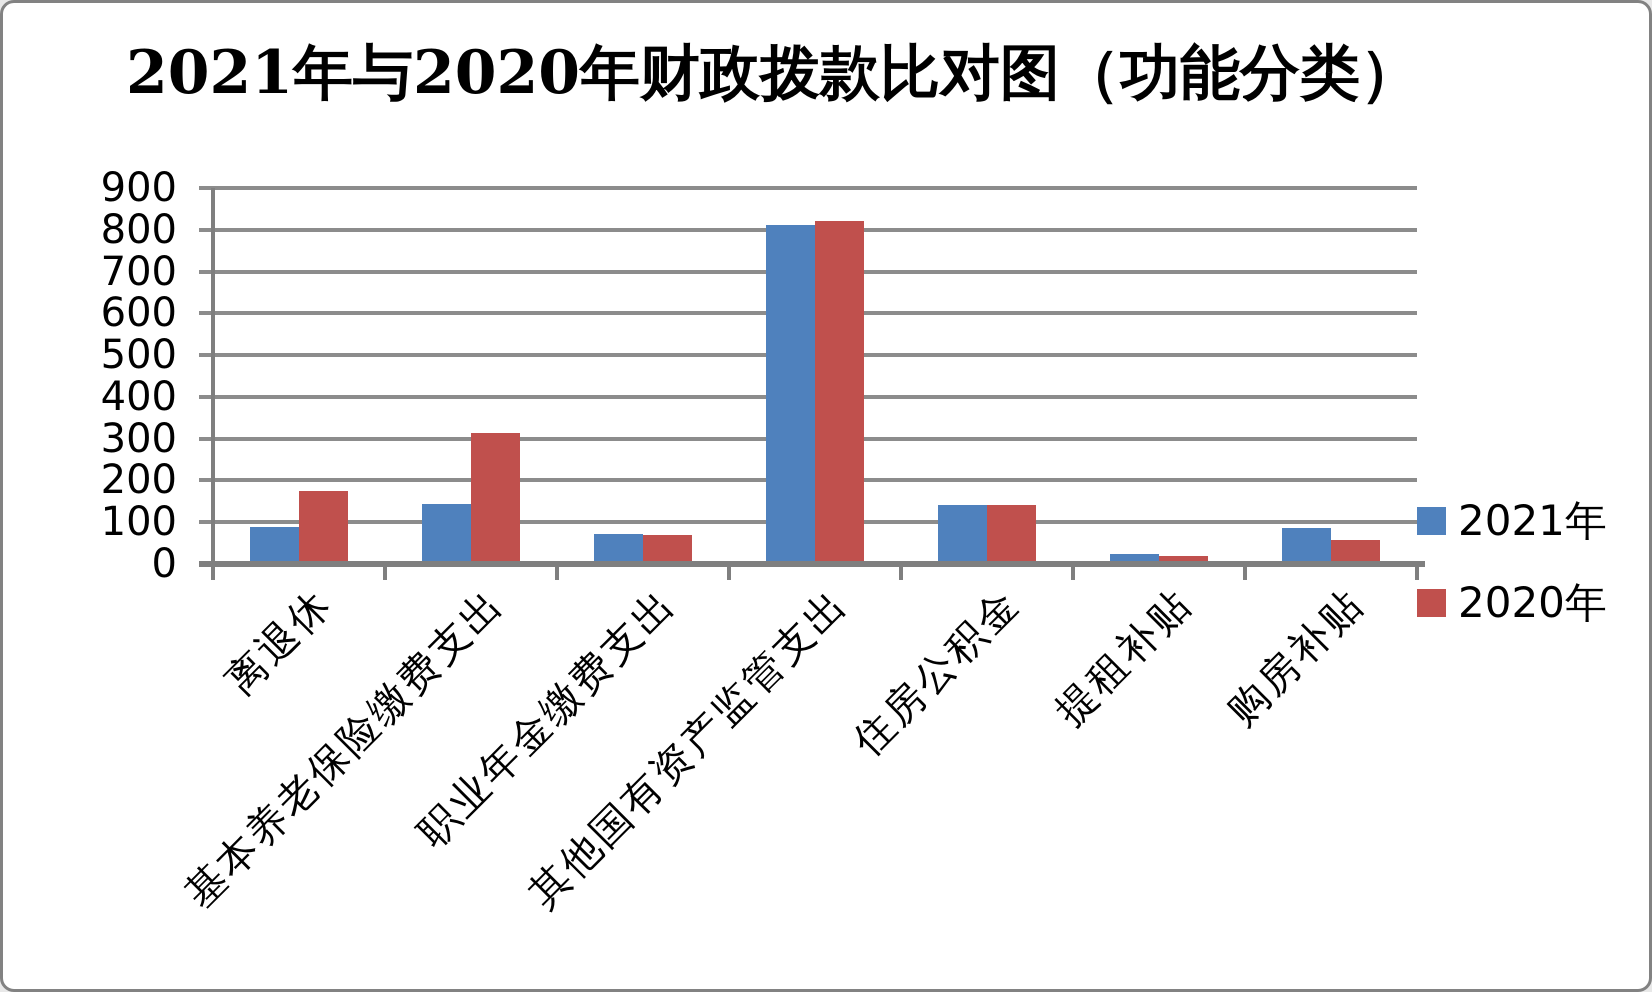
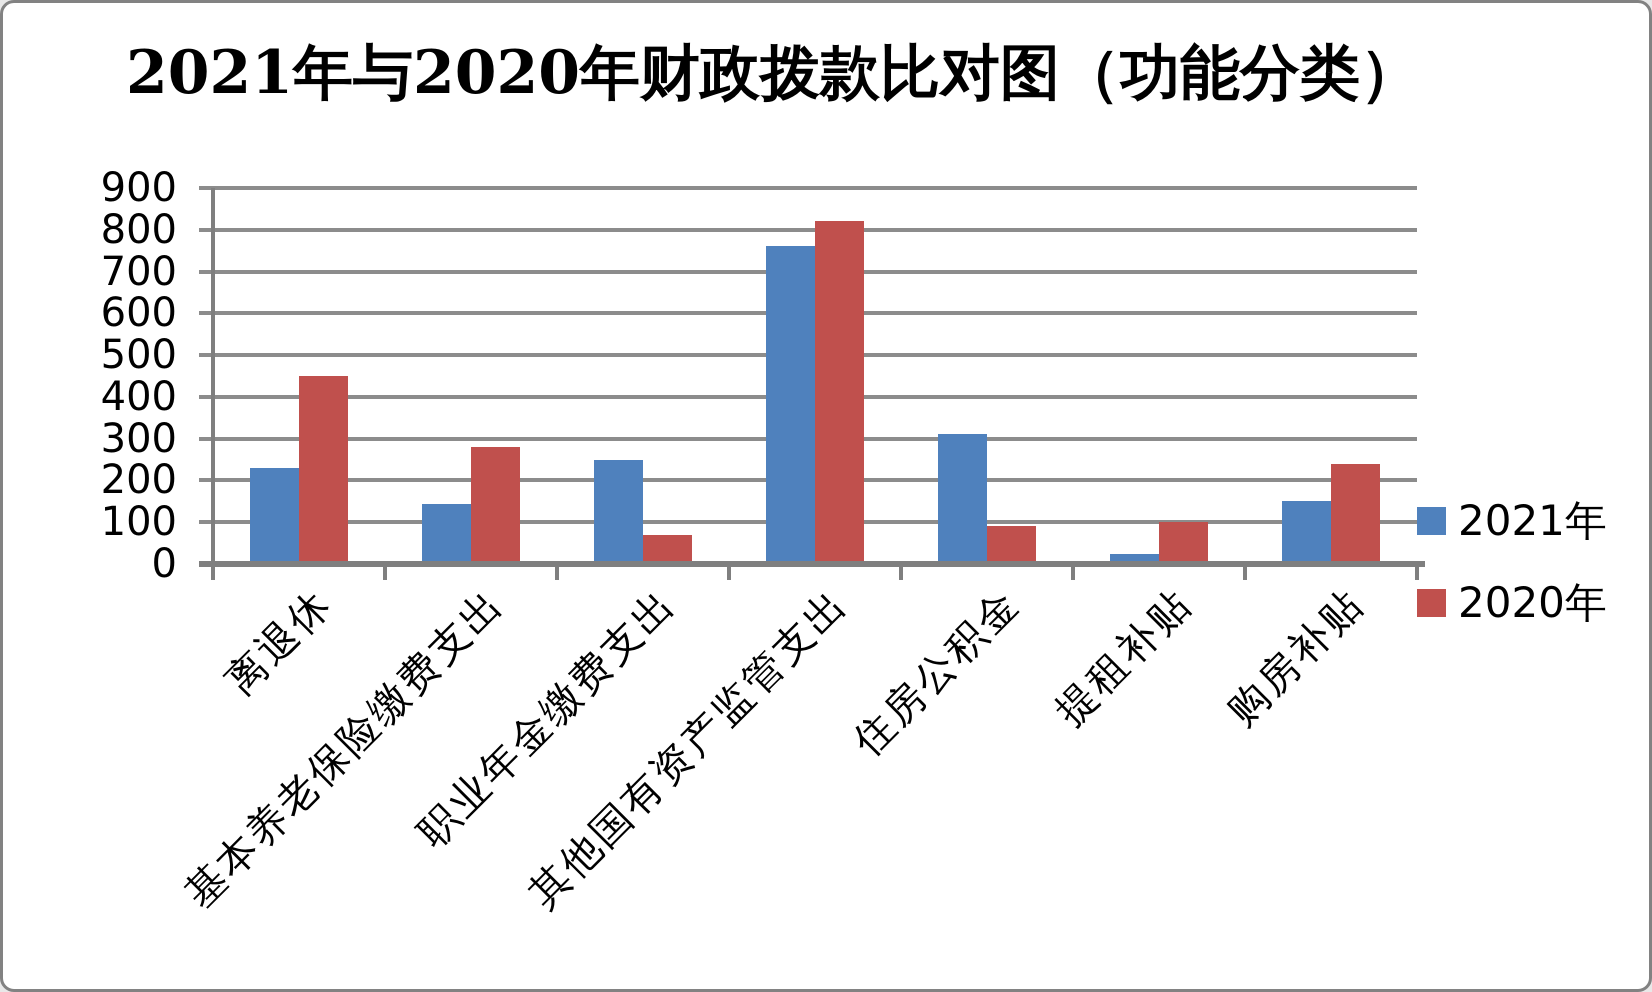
2021年/离退休: 90 -> 230
2020年/离退休: 180 -> 450
2020年/基本养老保险缴费支出: 310 -> 280
2021年/职业年金缴费支出: 70 -> 250
2021年/其他国有资产监管支出: 810 -> 760
2021年/住房公积金: 140 -> 310
2020年/住房公积金: 140 -> 90
2020年/提租补贴: 20 -> 100
2021年/购房补贴: 80 -> 150
2020年/购房补贴: 60 -> 240
